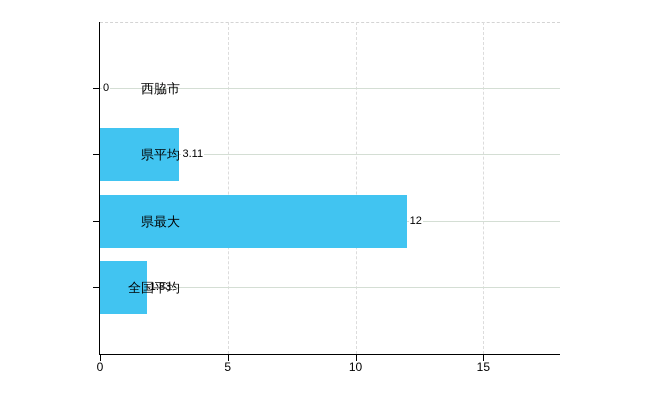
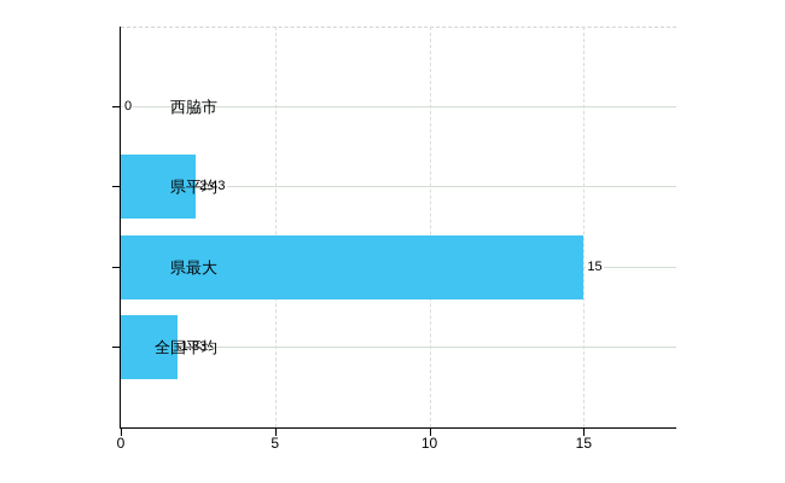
県平均: 3.11 -> 2.43
県最大: 12 -> 15
